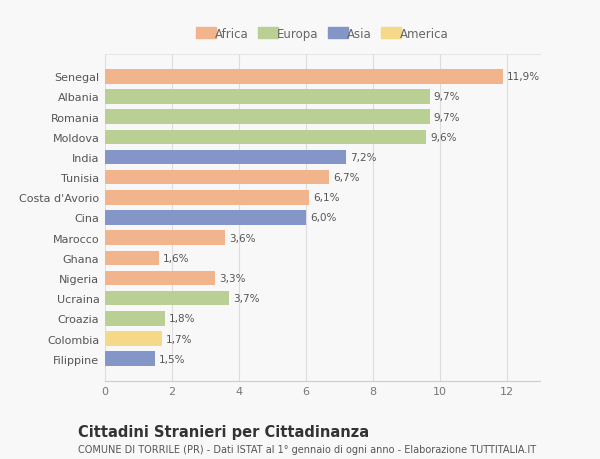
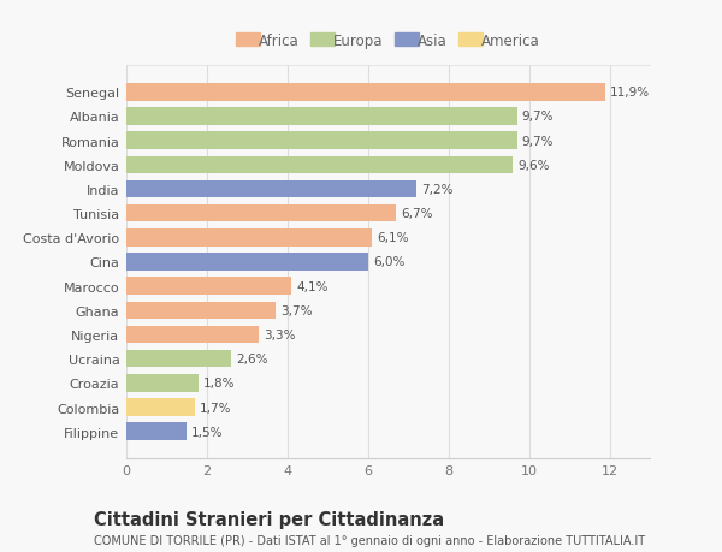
Marocco: 3,6% -> 4,1%
Ghana: 1,6% -> 3,7%
Ucraina: 3,7% -> 2,6%
